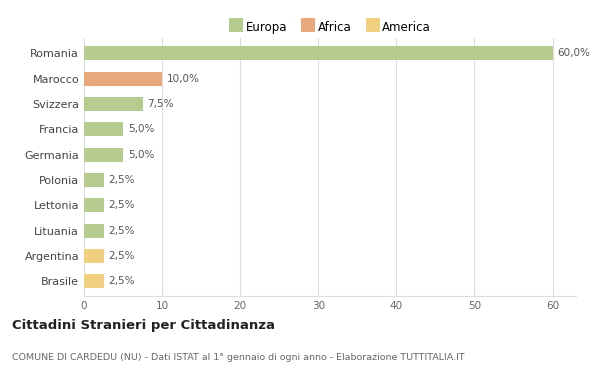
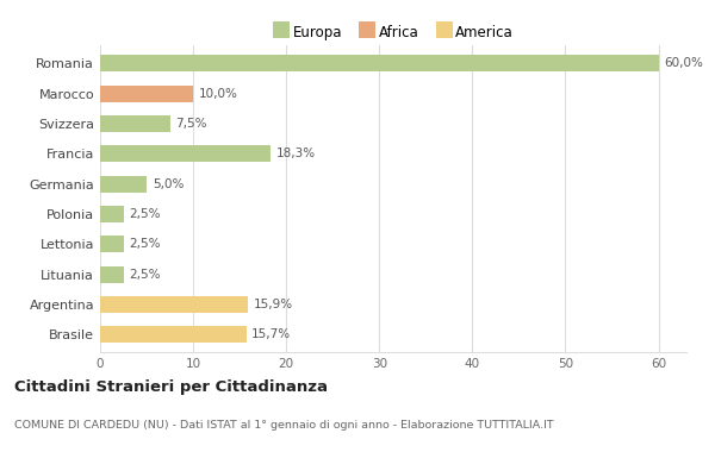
Francia: 5,0% -> 18,3%
Argentina: 2,5% -> 15,9%
Brasile: 2,5% -> 15,7%
